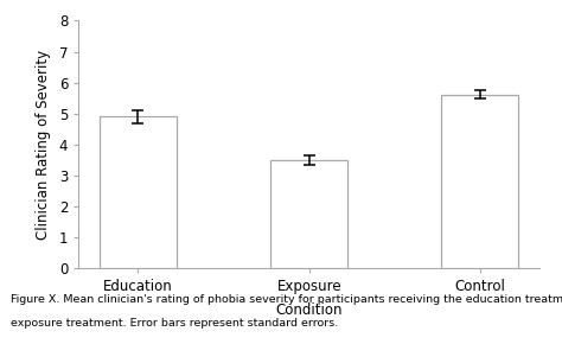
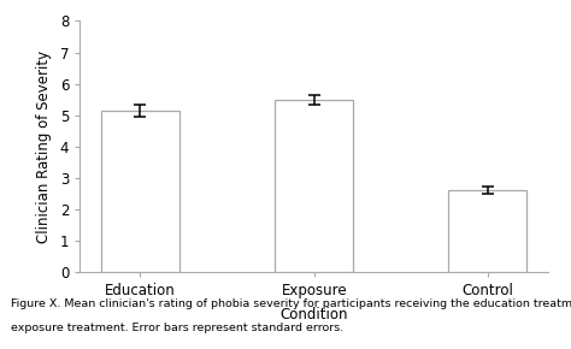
Education: 4.90 -> 5.15
Exposure: 3.50 -> 5.50
Control: 5.62 -> 2.60
